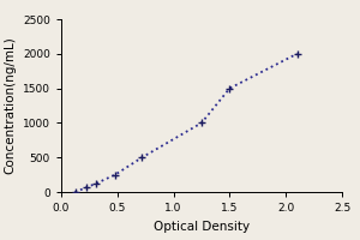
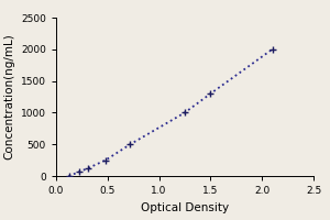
1.5: 1500 -> 1300
